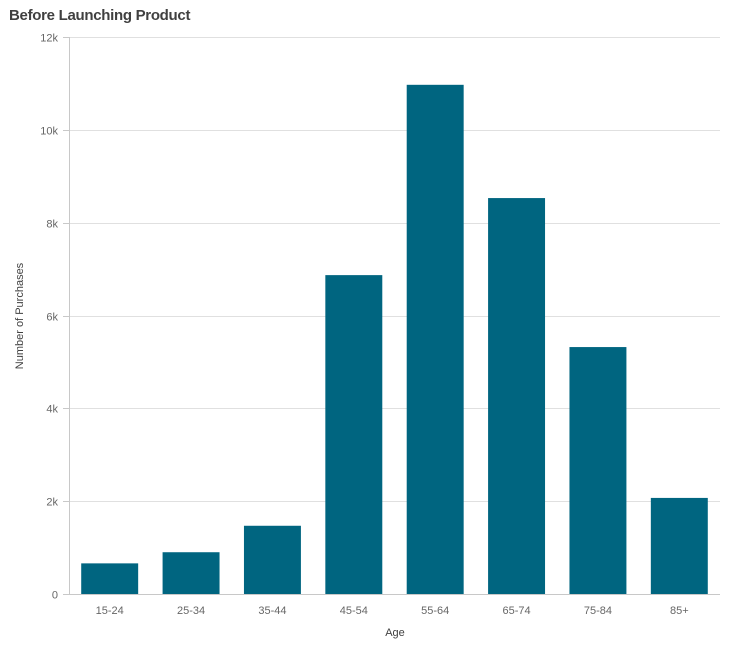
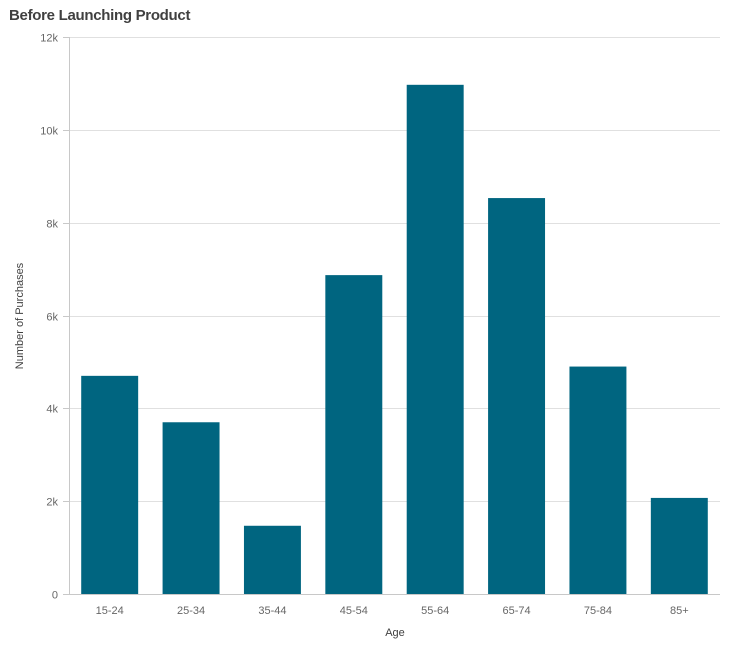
15-24: 0.7k -> 4.7k
25-34: 0.9k -> 3.7k
75-84: 5.3k -> 4.9k
